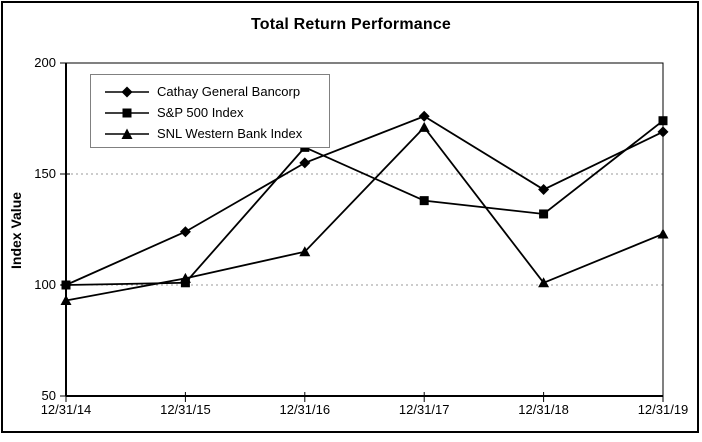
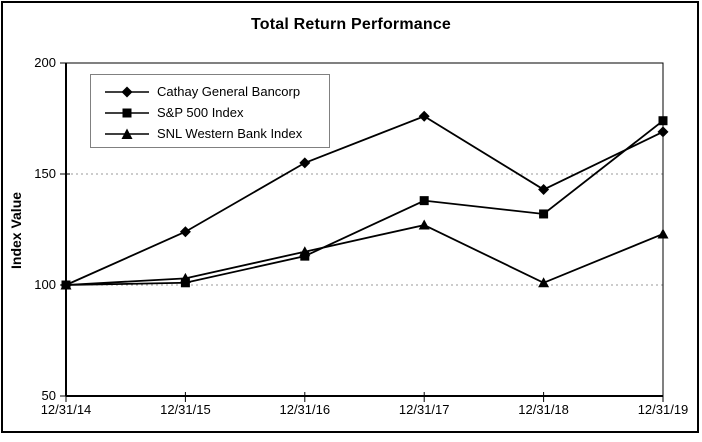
SNL Western Bank Index/12/31/14: 93 -> 100
S&P 500 Index/12/31/16: 162 -> 113
SNL Western Bank Index/12/31/17: 171 -> 127
